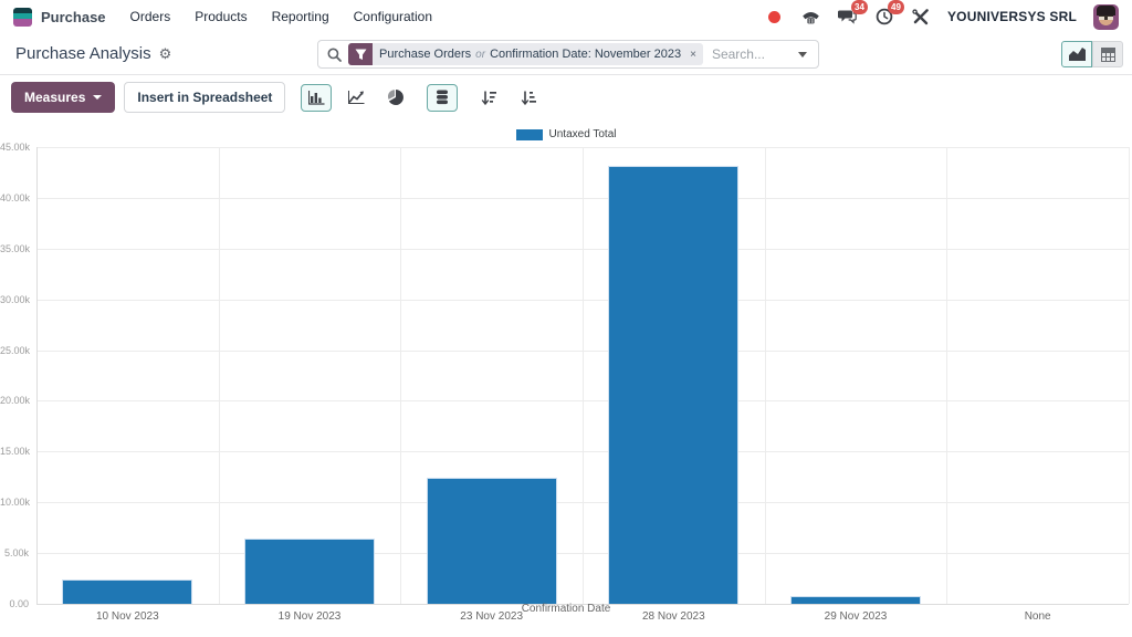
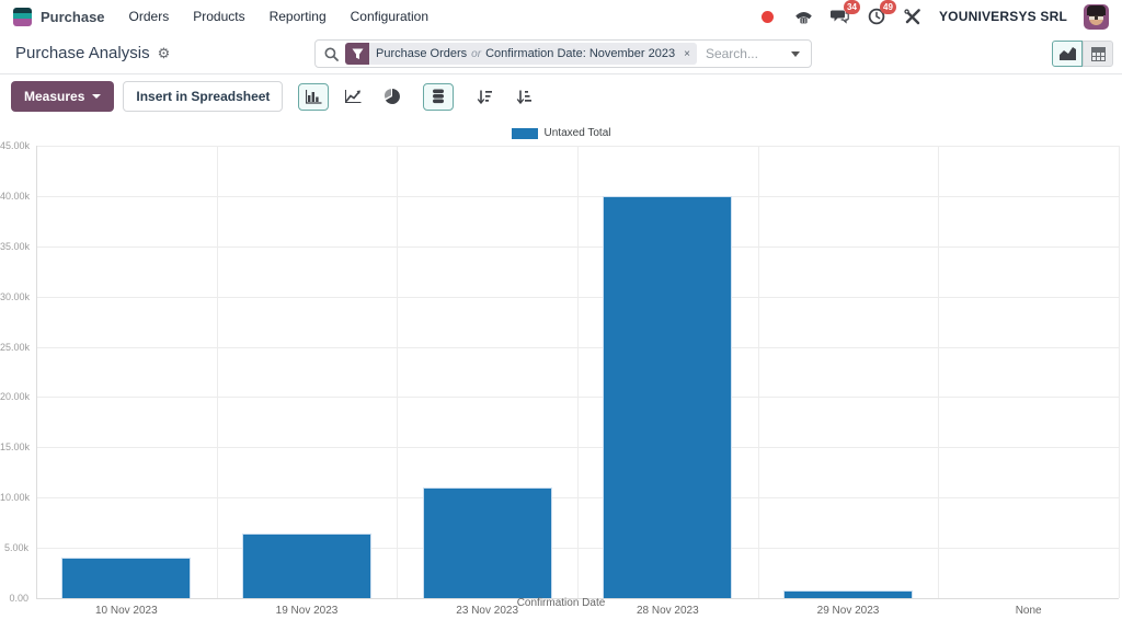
10 Nov 2023: 2k -> 4k
23 Nov 2023: 12k -> 11k
28 Nov 2023: 43k -> 40k
